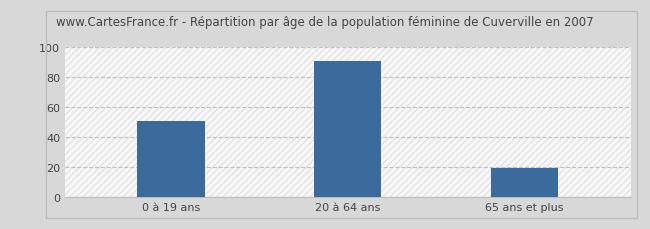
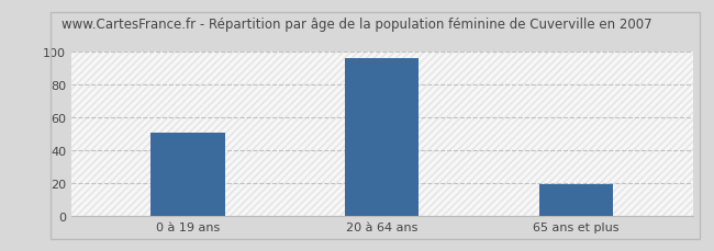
20 à 64 ans: 91 -> 96
